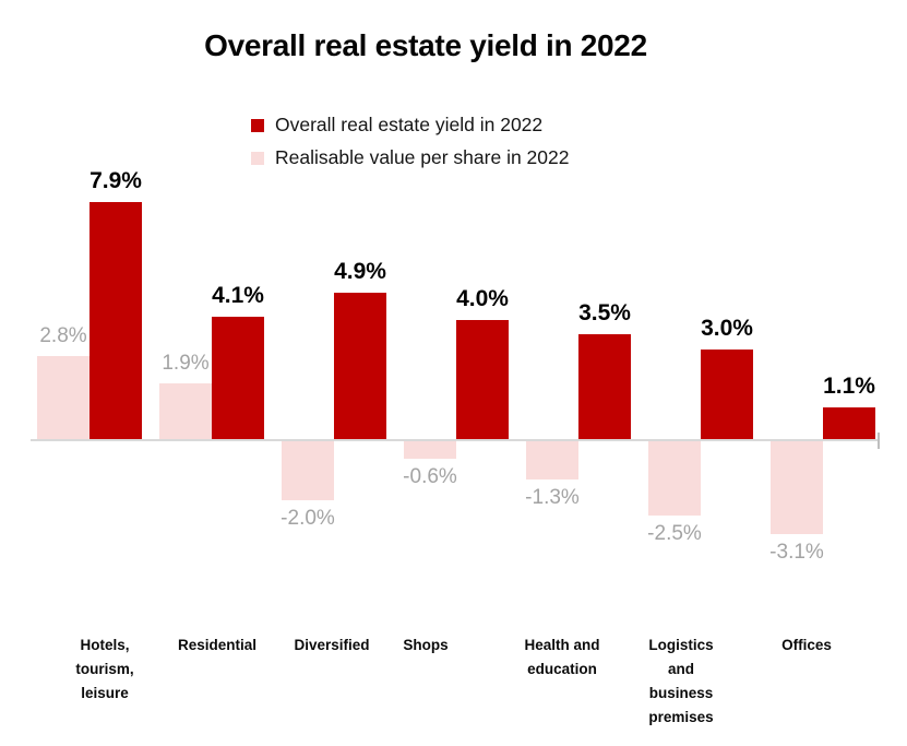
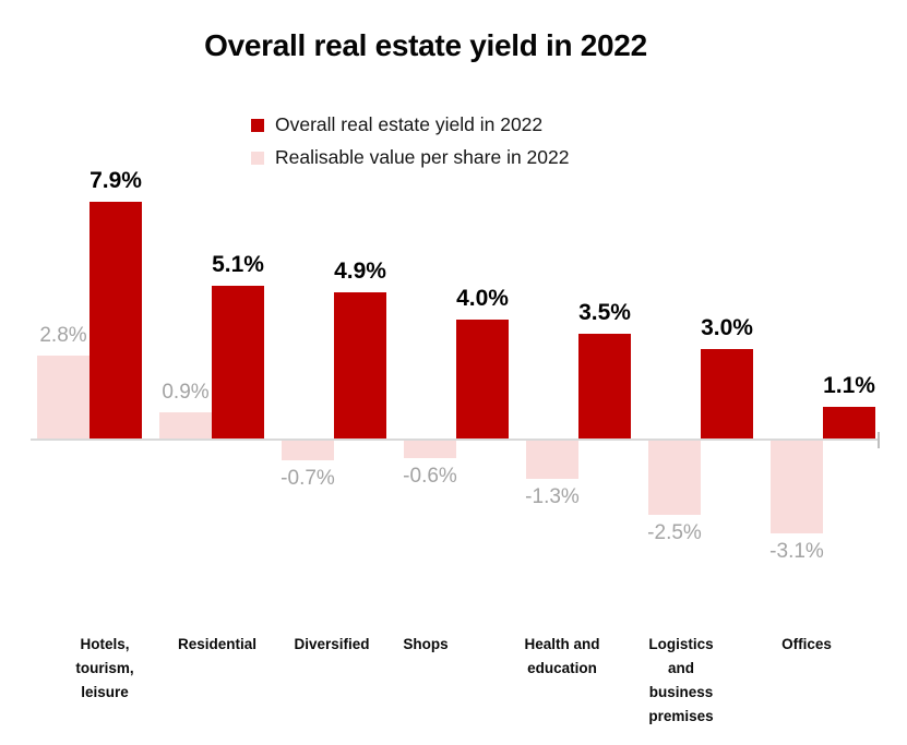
Overall real estate yield in 2022/Residential: 4.1% -> 5.1%
Realisable value per share in 2022/Residential: 1.9% -> 0.9%
Realisable value per share in 2022/Diversified: -2.0% -> -0.7%
